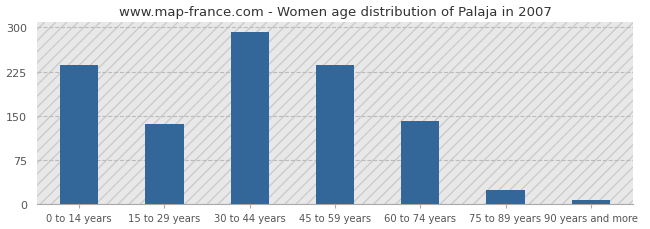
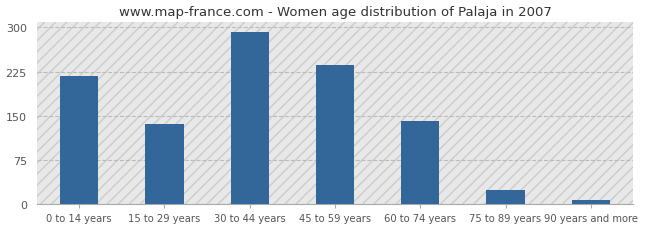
0 to 14 years: 237 -> 218
